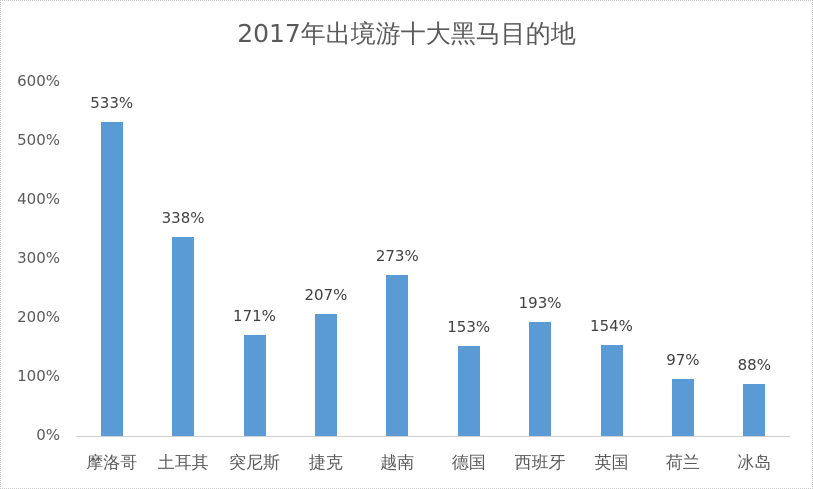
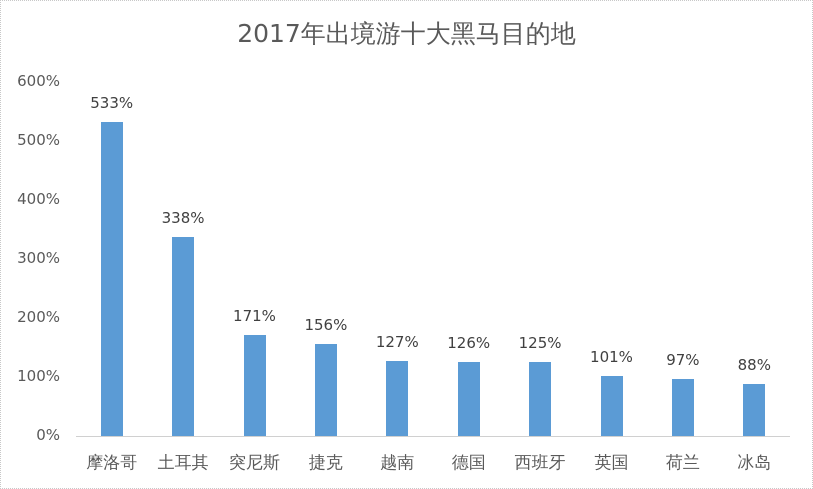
捷克: 207% -> 156%
越南: 273% -> 127%
德国: 153% -> 126%
西班牙: 193% -> 125%
英国: 154% -> 101%
